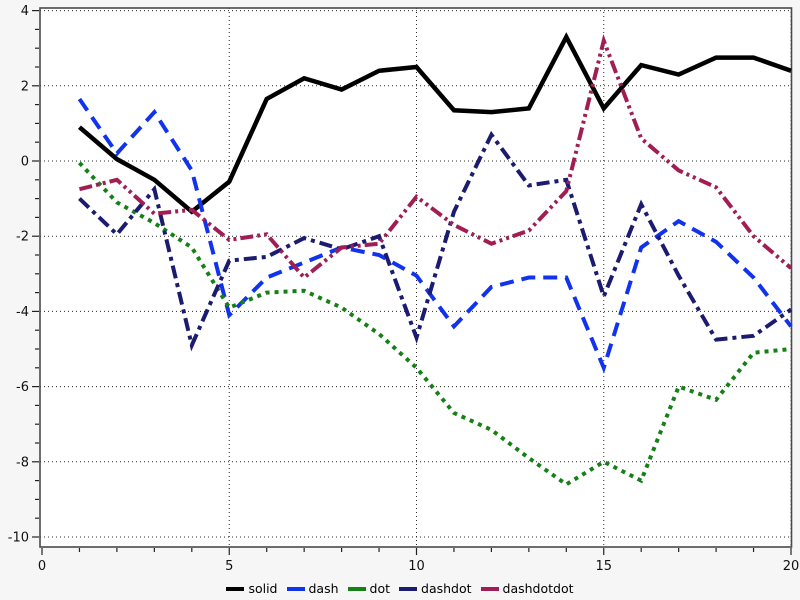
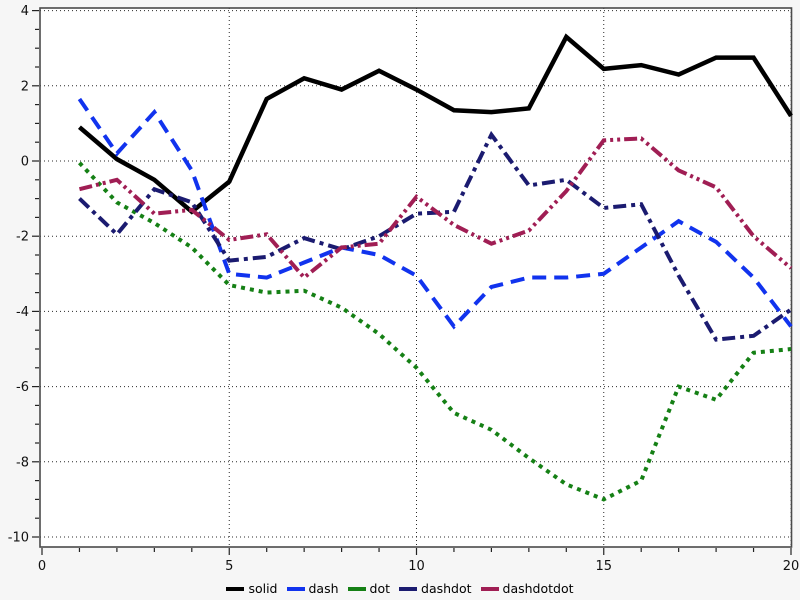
dashdot/4: -4.9 -> -1.1
dash/5: -4.1 -> -3.0
dot/5: -3.9 -> -3.3
solid/10: 2.5 -> 1.9
dashdot/10: -4.7 -> -1.4
solid/15: 1.4 -> 2.5
dash/15: -5.5 -> -3.0
dot/15: -8.0 -> -9.0
dashdot/15: -3.6 -> -1.2
dashdotdot/15: 3.2 -> 0.6
solid/20: 2.4 -> 1.2
